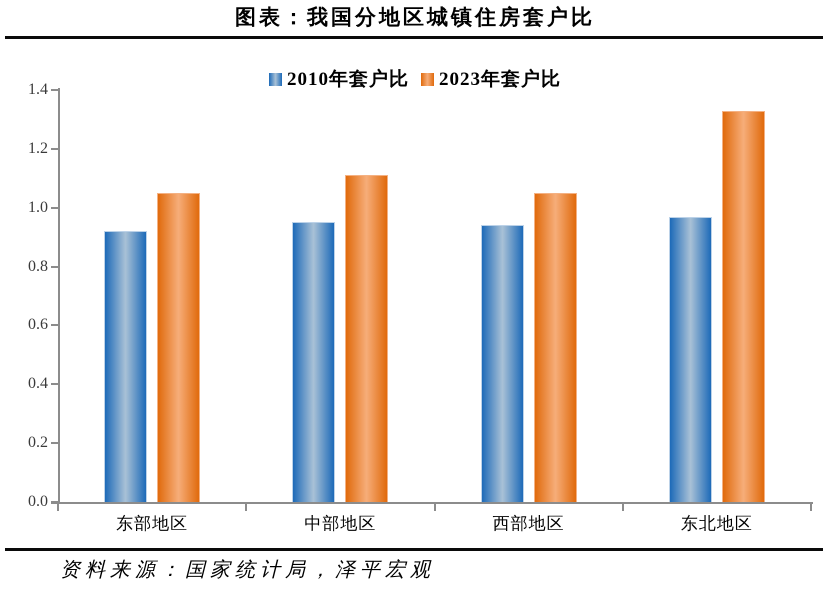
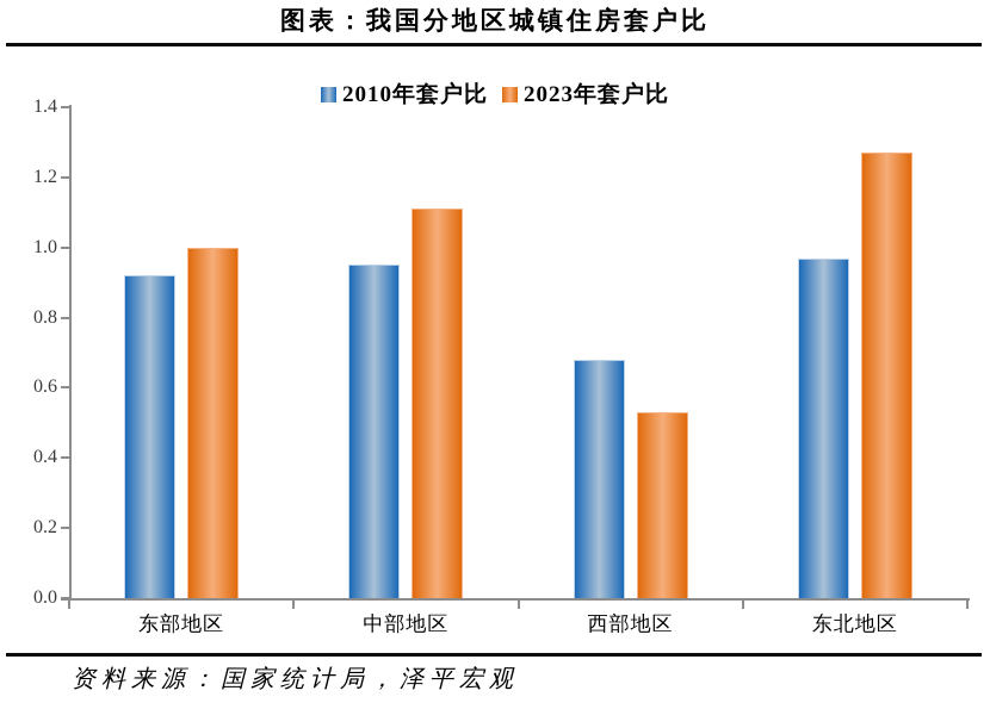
2023年套户比/东部地区: 1.05 -> 1.00
2010年套户比/西部地区: 0.94 -> 0.68
2023年套户比/西部地区: 1.05 -> 0.53
2023年套户比/东北地区: 1.33 -> 1.27
